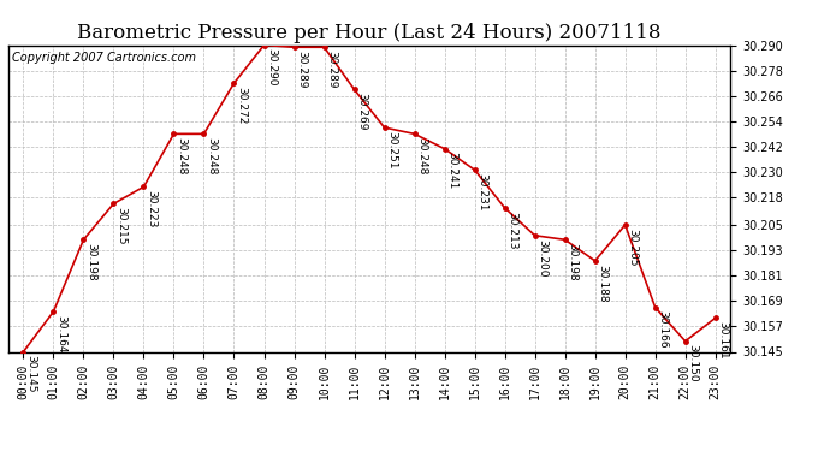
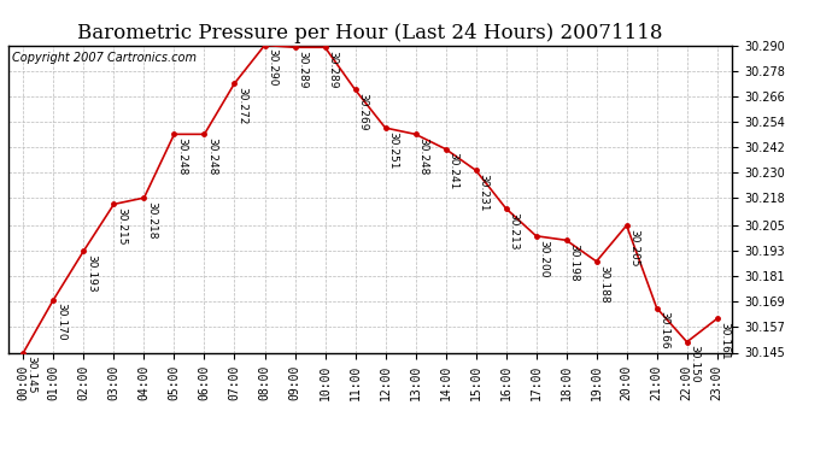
01:00: 30.164 -> 30.170
02:00: 30.198 -> 30.193
04:00: 30.223 -> 30.218
